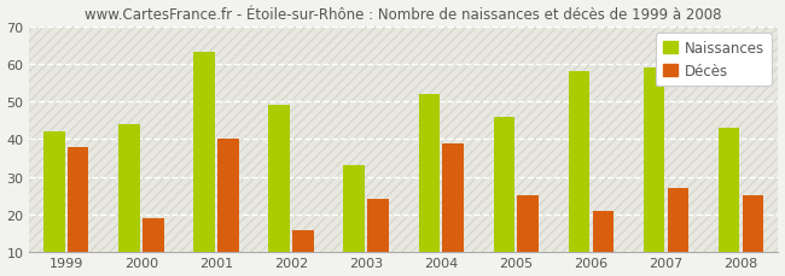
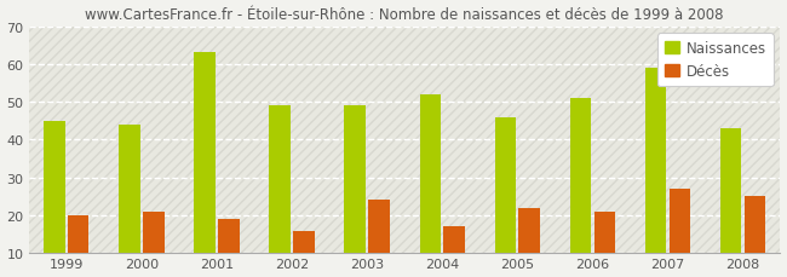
Naissances/1999: 42 -> 45
Décès/1999: 38 -> 20
Décès/2000: 19 -> 21
Décès/2001: 40 -> 19
Naissances/2003: 33 -> 49
Décès/2004: 39 -> 17
Décès/2005: 25 -> 22
Naissances/2006: 58 -> 51
